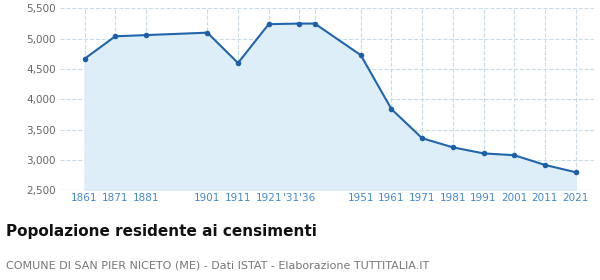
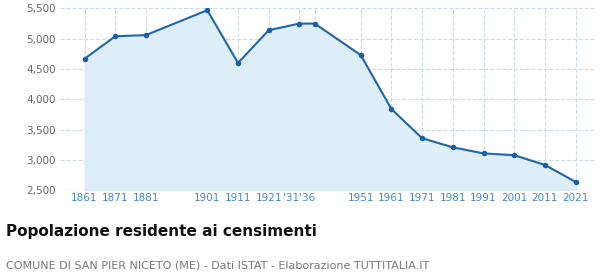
1901: 5,100 -> 5,470
1921: 5,240 -> 5,140
2021: 2,800 -> 2,640
